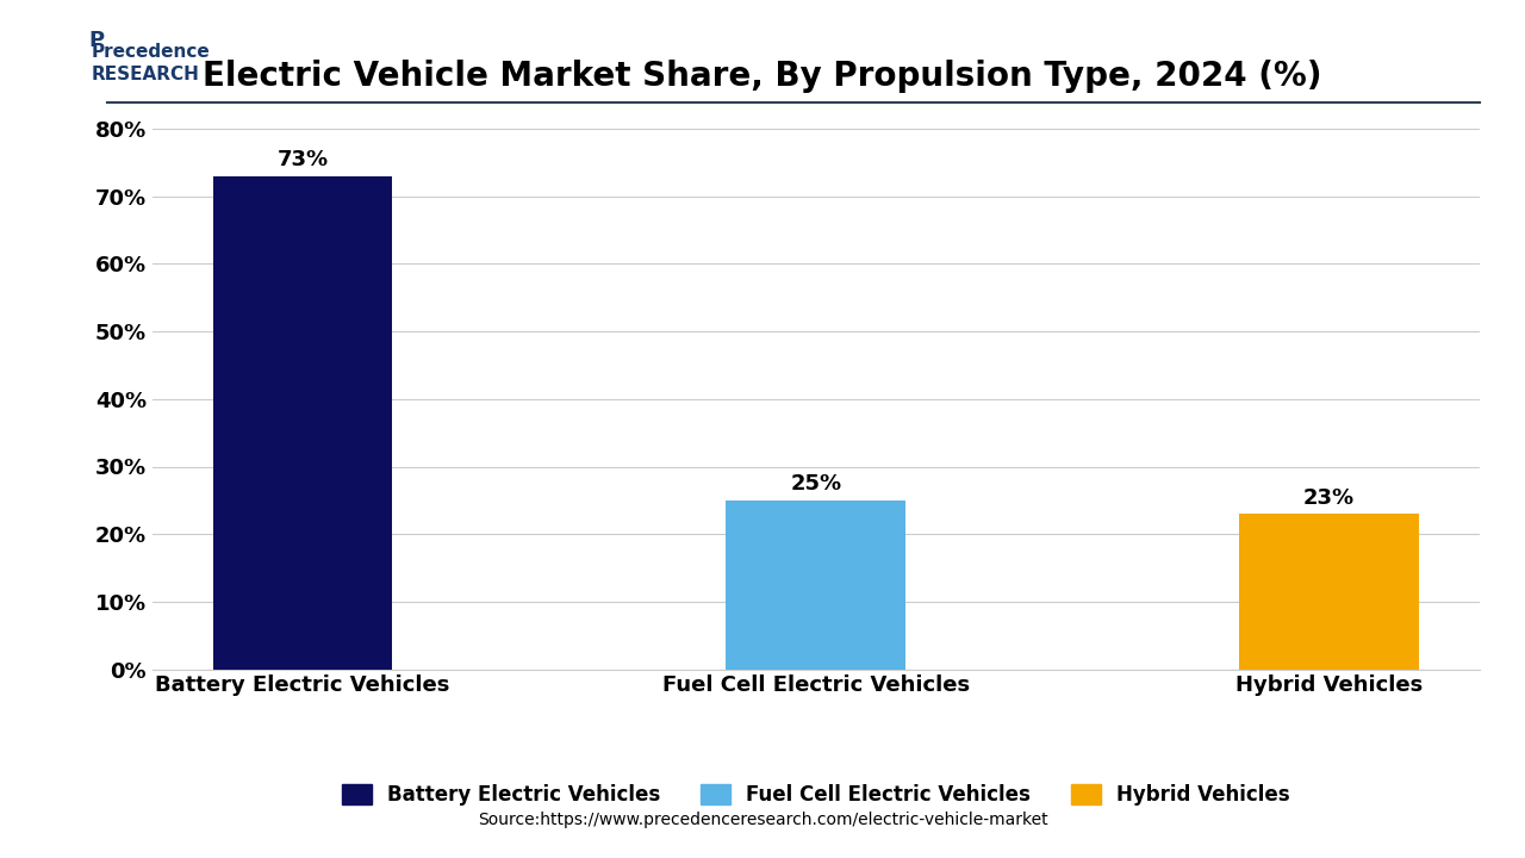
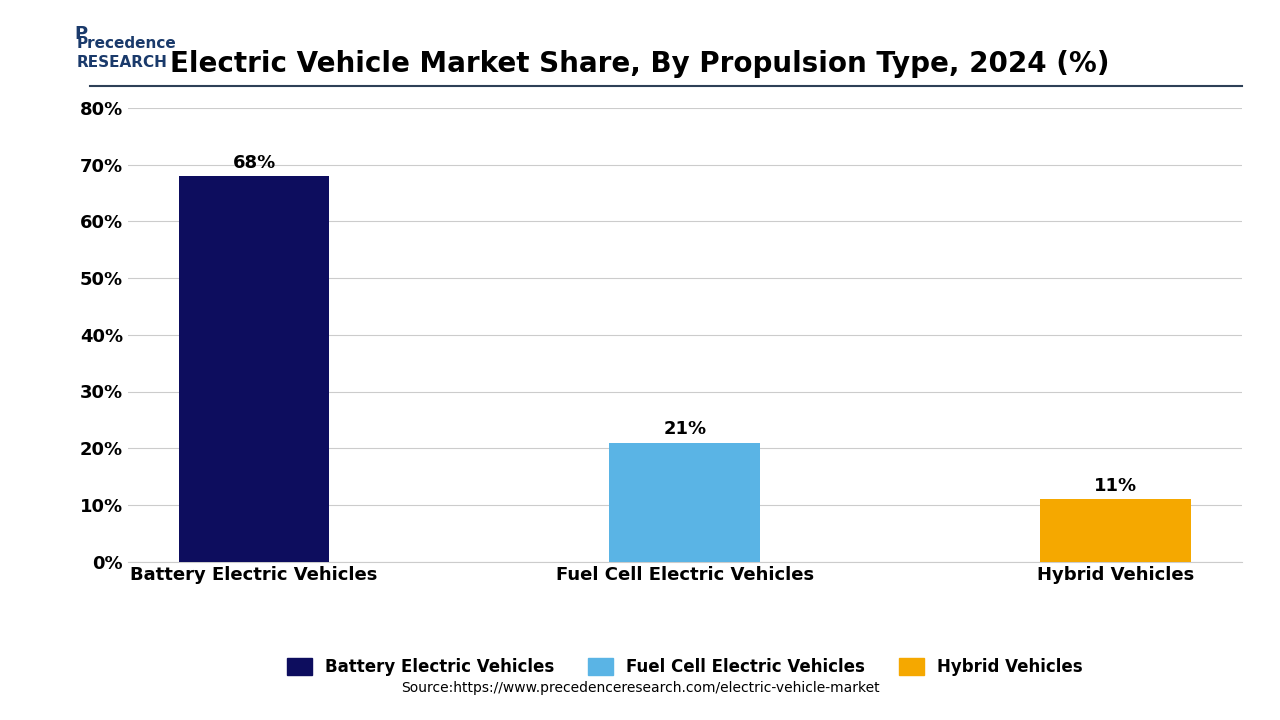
Battery Electric Vehicles: 73% -> 68%
Fuel Cell Electric Vehicles: 25% -> 21%
Hybrid Vehicles: 23% -> 11%
